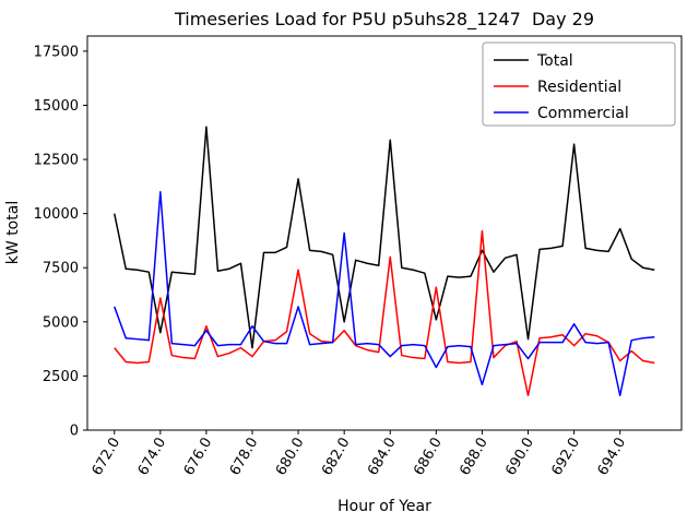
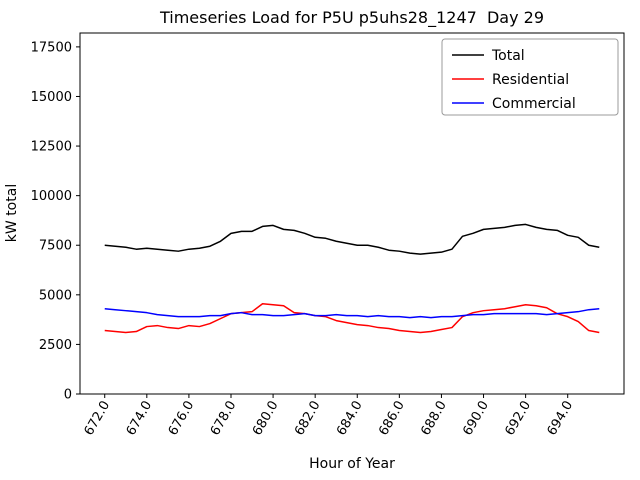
Total/672.0: 10000 -> 7500
Residential/672.0: 3800 -> 3200
Commercial/672.0: 5700 -> 4300
Total/674.0: 4500 -> 7400
Residential/674.0: 6100 -> 3400
Commercial/674.0: 11000 -> 4100
Total/676.0: 14000 -> 7300
Residential/676.0: 4800 -> 3400
Commercial/676.0: 4600 -> 3900
Total/678.0: 3800 -> 8100
Residential/678.0: 3400 -> 4000
Commercial/678.0: 4800 -> 4000
Total/680.0: 11600 -> 8500
Residential/680.0: 7400 -> 4500
Commercial/680.0: 5700 -> 4000
Total/682.0: 5000 -> 7900
Residential/682.0: 4600 -> 4000
Commercial/682.0: 9100 -> 4000
Total/684.0: 13400 -> 7500
Residential/684.0: 8000 -> 3500
Commercial/684.0: 3400 -> 4000
Total/686.0: 5100 -> 7200
Residential/686.0: 6600 -> 3200
Commercial/686.0: 2900 -> 3900
Total/688.0: 8300 -> 7200
Residential/688.0: 9200 -> 3200
Commercial/688.0: 2100 -> 3900
Total/690.0: 4200 -> 8300
Residential/690.0: 1600 -> 4200
Commercial/690.0: 3300 -> 4000
Total/692.0: 13200 -> 8600
Residential/692.0: 3900 -> 4500
Commercial/692.0: 4900 -> 4000
Total/694.0: 9300 -> 8000
Residential/694.0: 3200 -> 3900
Commercial/694.0: 1600 -> 4100
